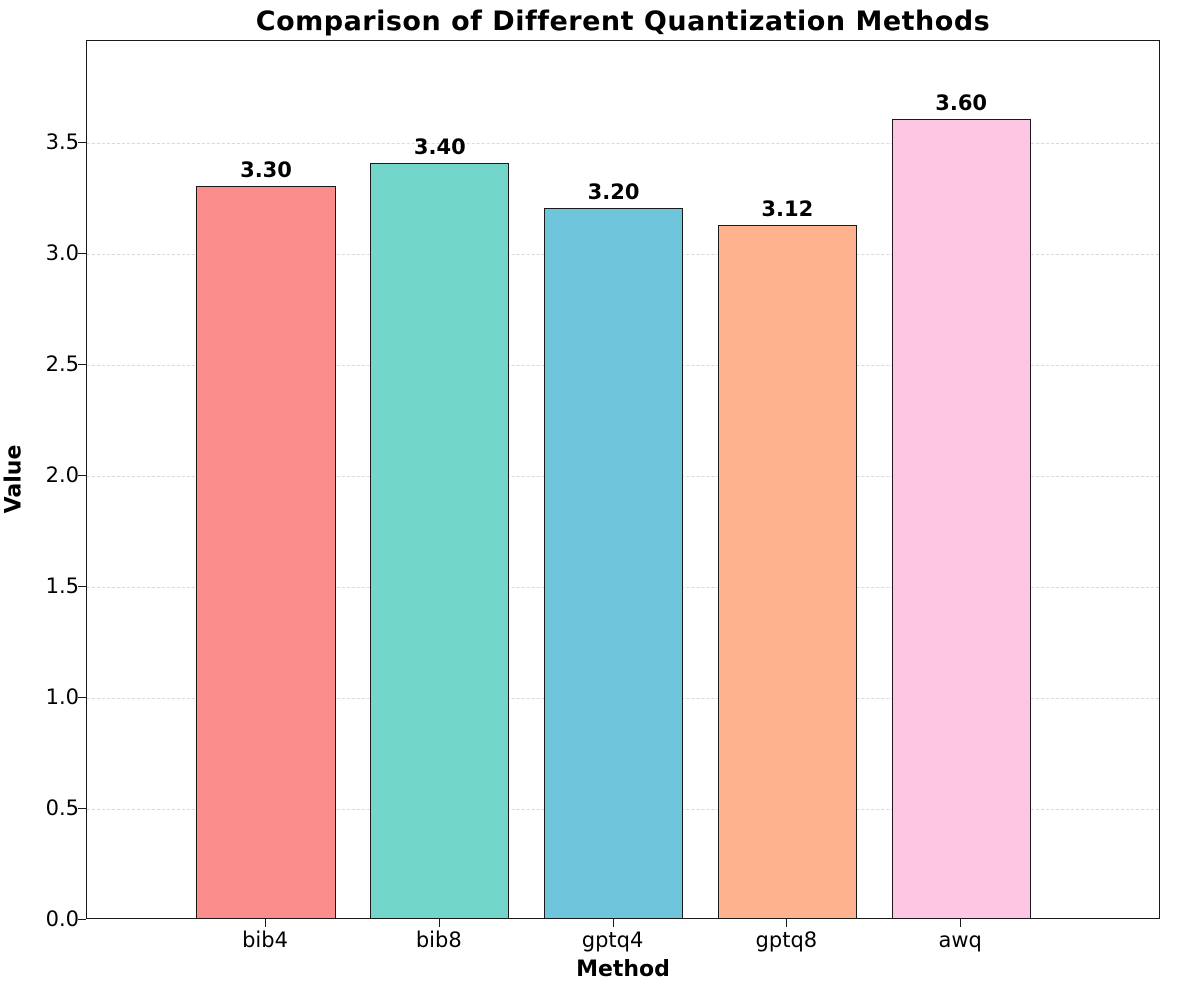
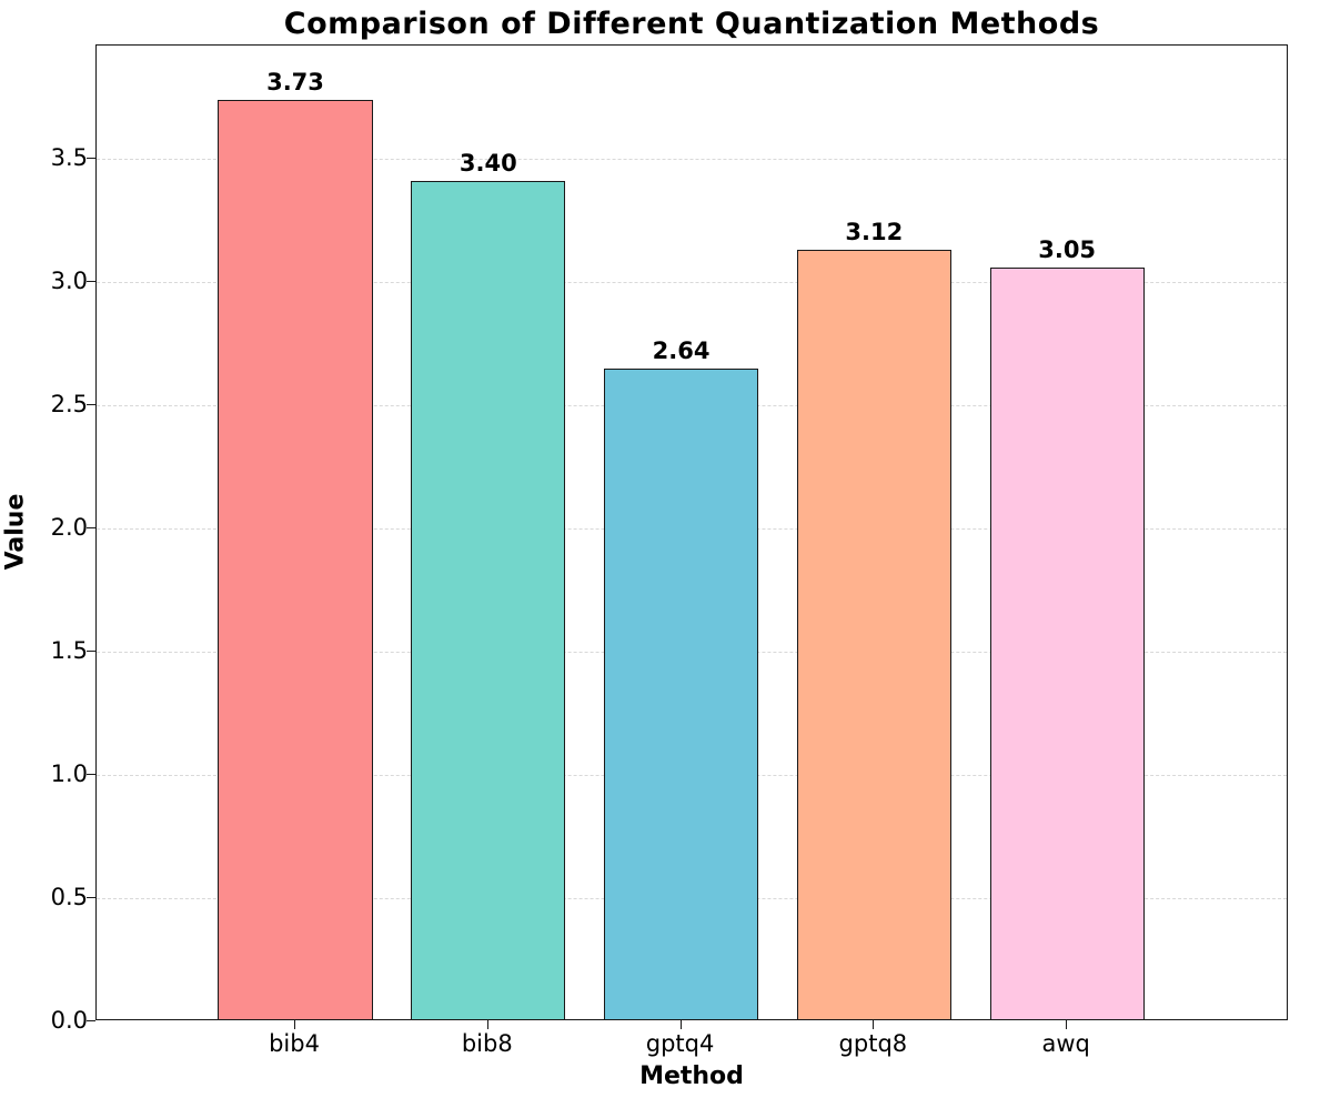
bib4: 3.30 -> 3.73
gptq4: 3.20 -> 2.64
awq: 3.60 -> 3.05
